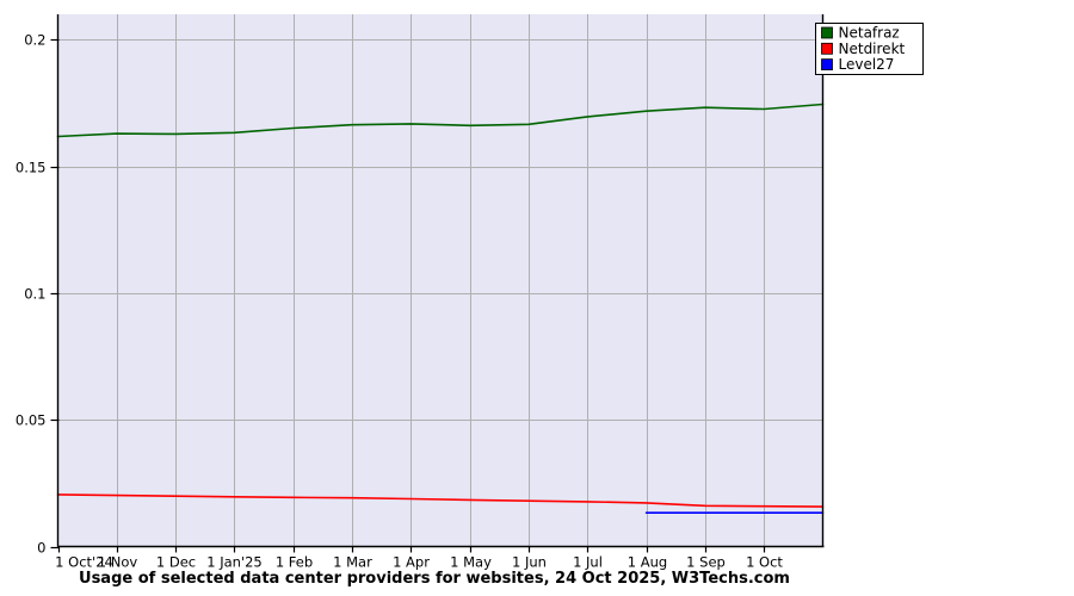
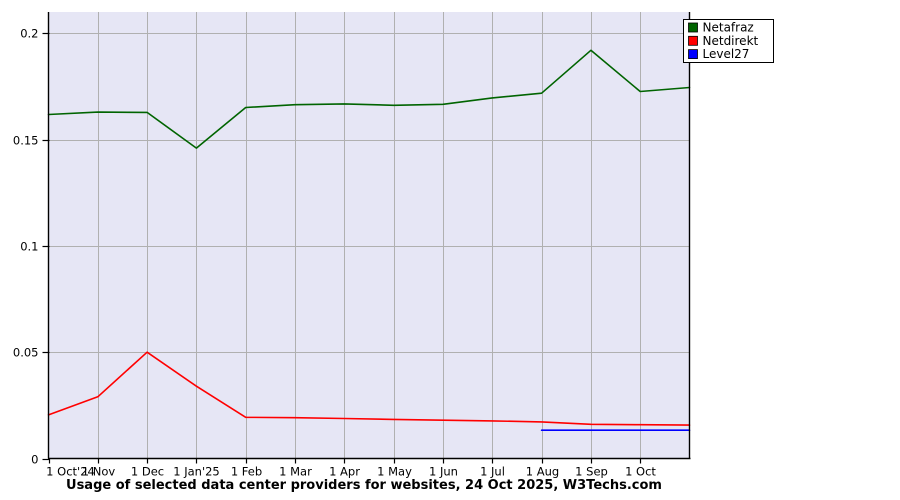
Netdirekt/1 Nov: 0.020 -> 0.029
Netdirekt/1 Dec: 0.020 -> 0.050
Netafraz/1 Jan'25: 0.163 -> 0.146
Netdirekt/1 Jan'25: 0.020 -> 0.034
Netafraz/1 Sep: 0.173 -> 0.192
